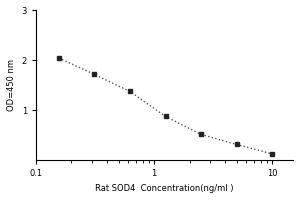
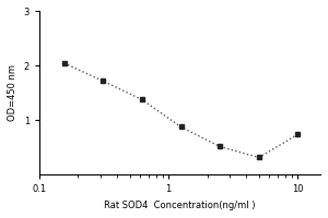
10: 0.13 -> 0.74
